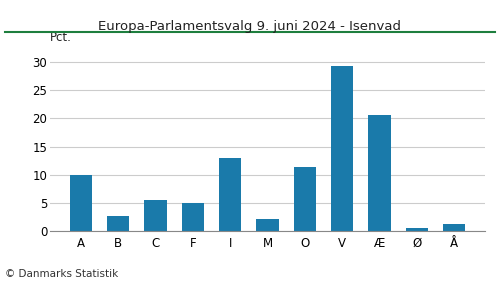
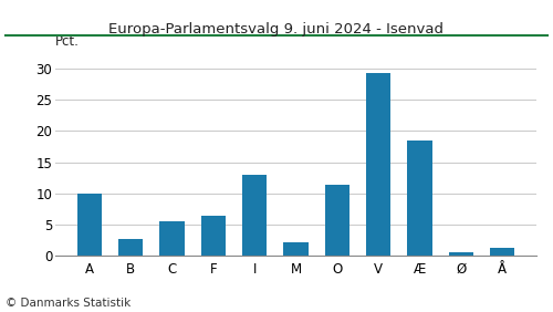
F: 5.0 -> 6.4
Æ: 20.6 -> 18.4
